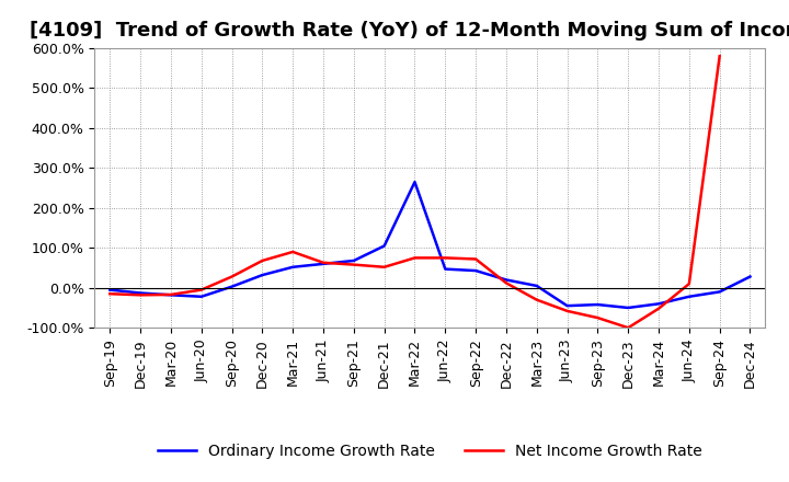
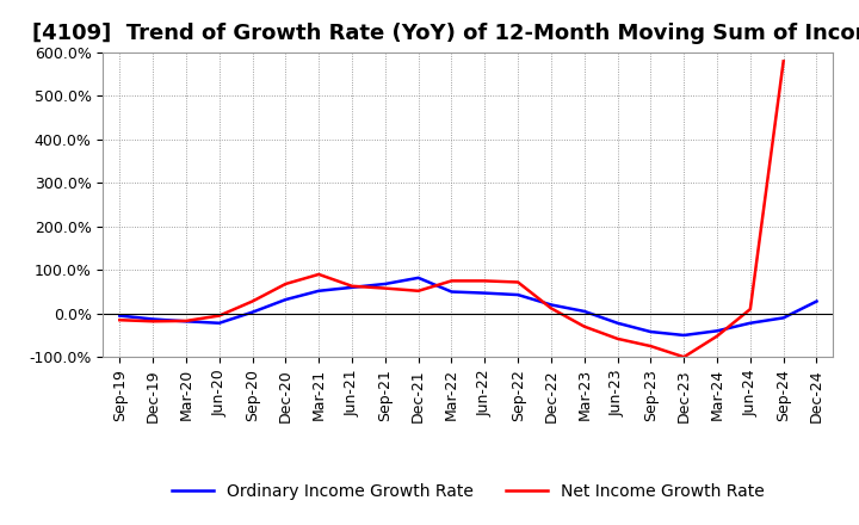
Ordinary Income Growth Rate/Dec-21: 105% -> 82%
Ordinary Income Growth Rate/Mar-22: 265% -> 50%
Ordinary Income Growth Rate/Jun-23: -45% -> -22%
